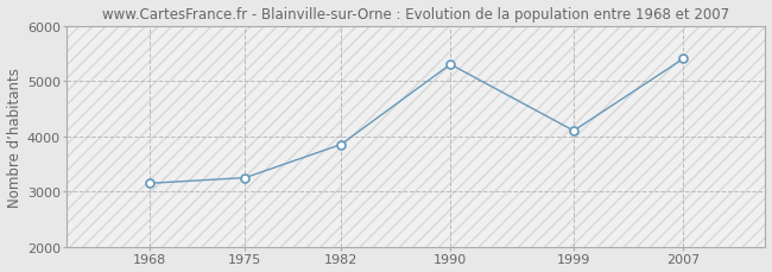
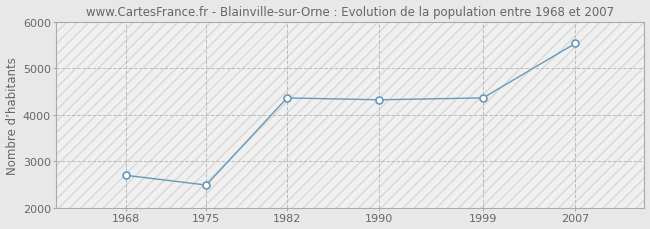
1968: 3150 -> 2700
1975: 3250 -> 2490
1982: 3850 -> 4360
1990: 5300 -> 4320
1999: 4100 -> 4360
2007: 5400 -> 5530
